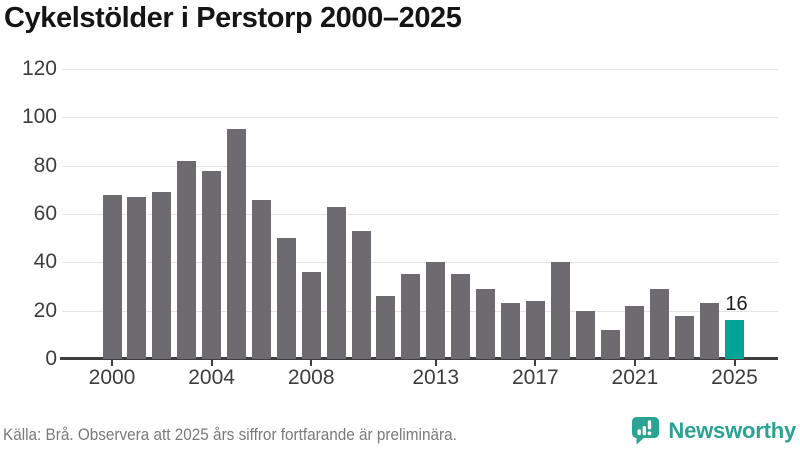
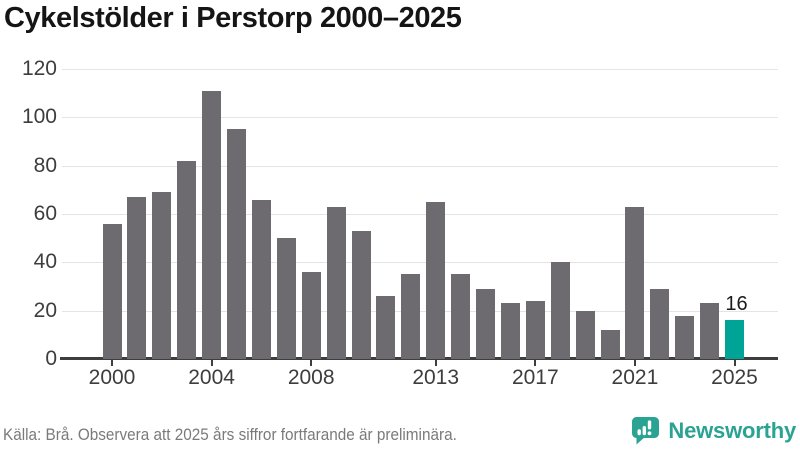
2000: 68 -> 56
2004: 78 -> 111
2013: 40 -> 65
2021: 22 -> 63
